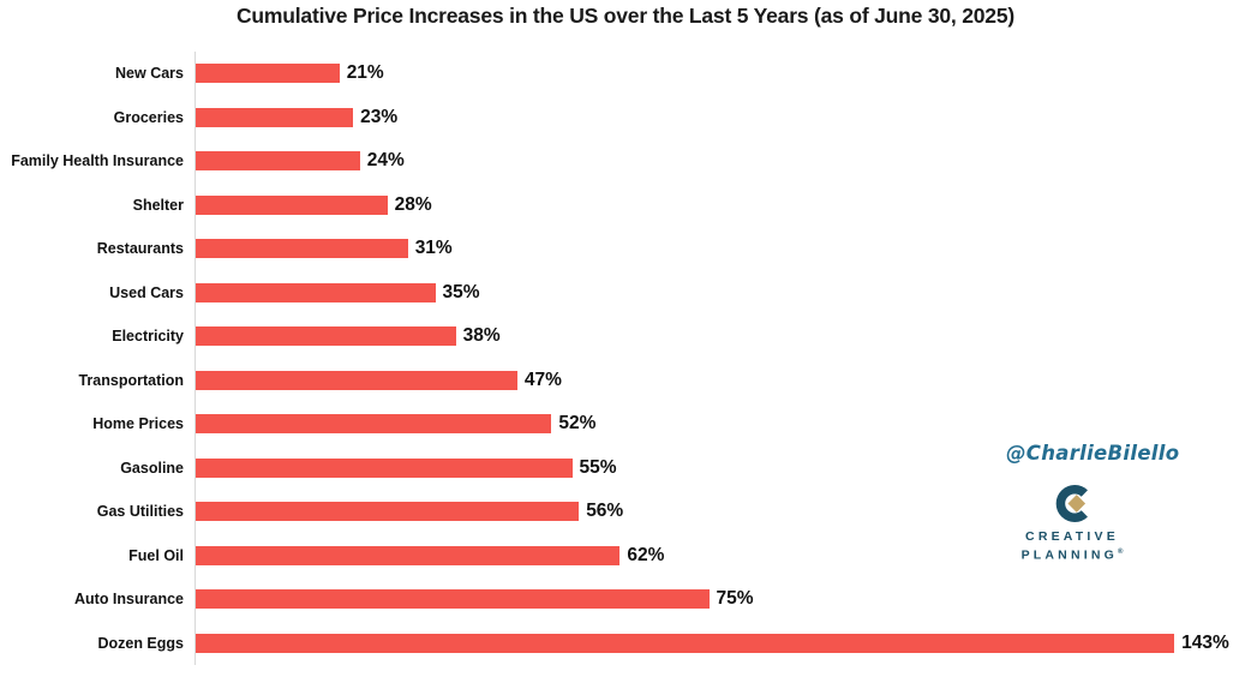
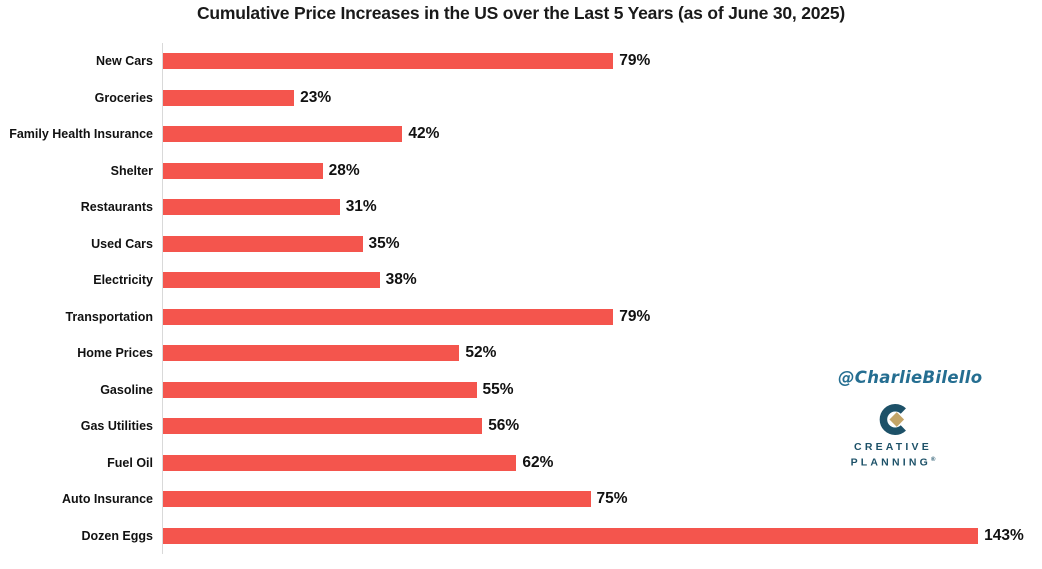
New Cars: 21% -> 79%
Family Health Insurance: 24% -> 42%
Transportation: 47% -> 79%
